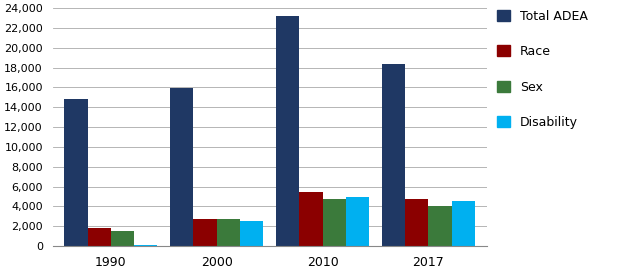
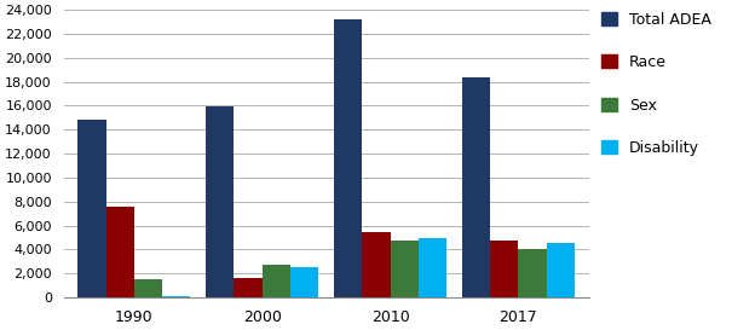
Race/1990: 1,800 -> 7,600
Race/2000: 2,700 -> 1,600
